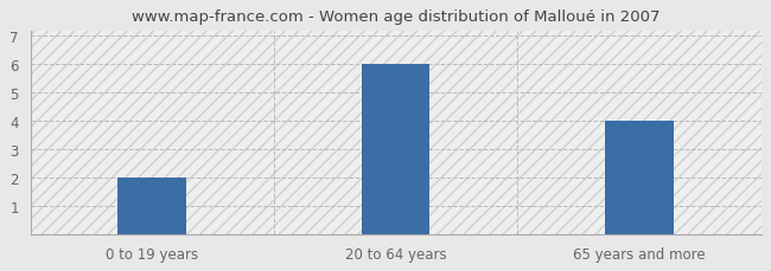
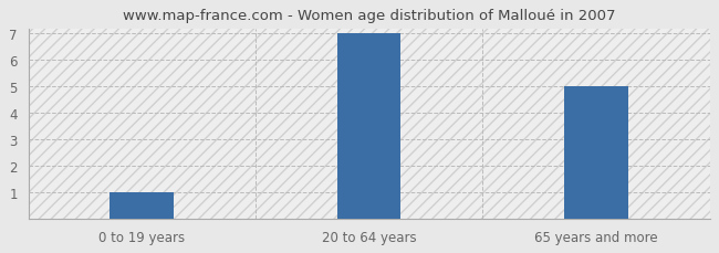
0 to 19 years: 2 -> 1
20 to 64 years: 6 -> 7
65 years and more: 4 -> 5
